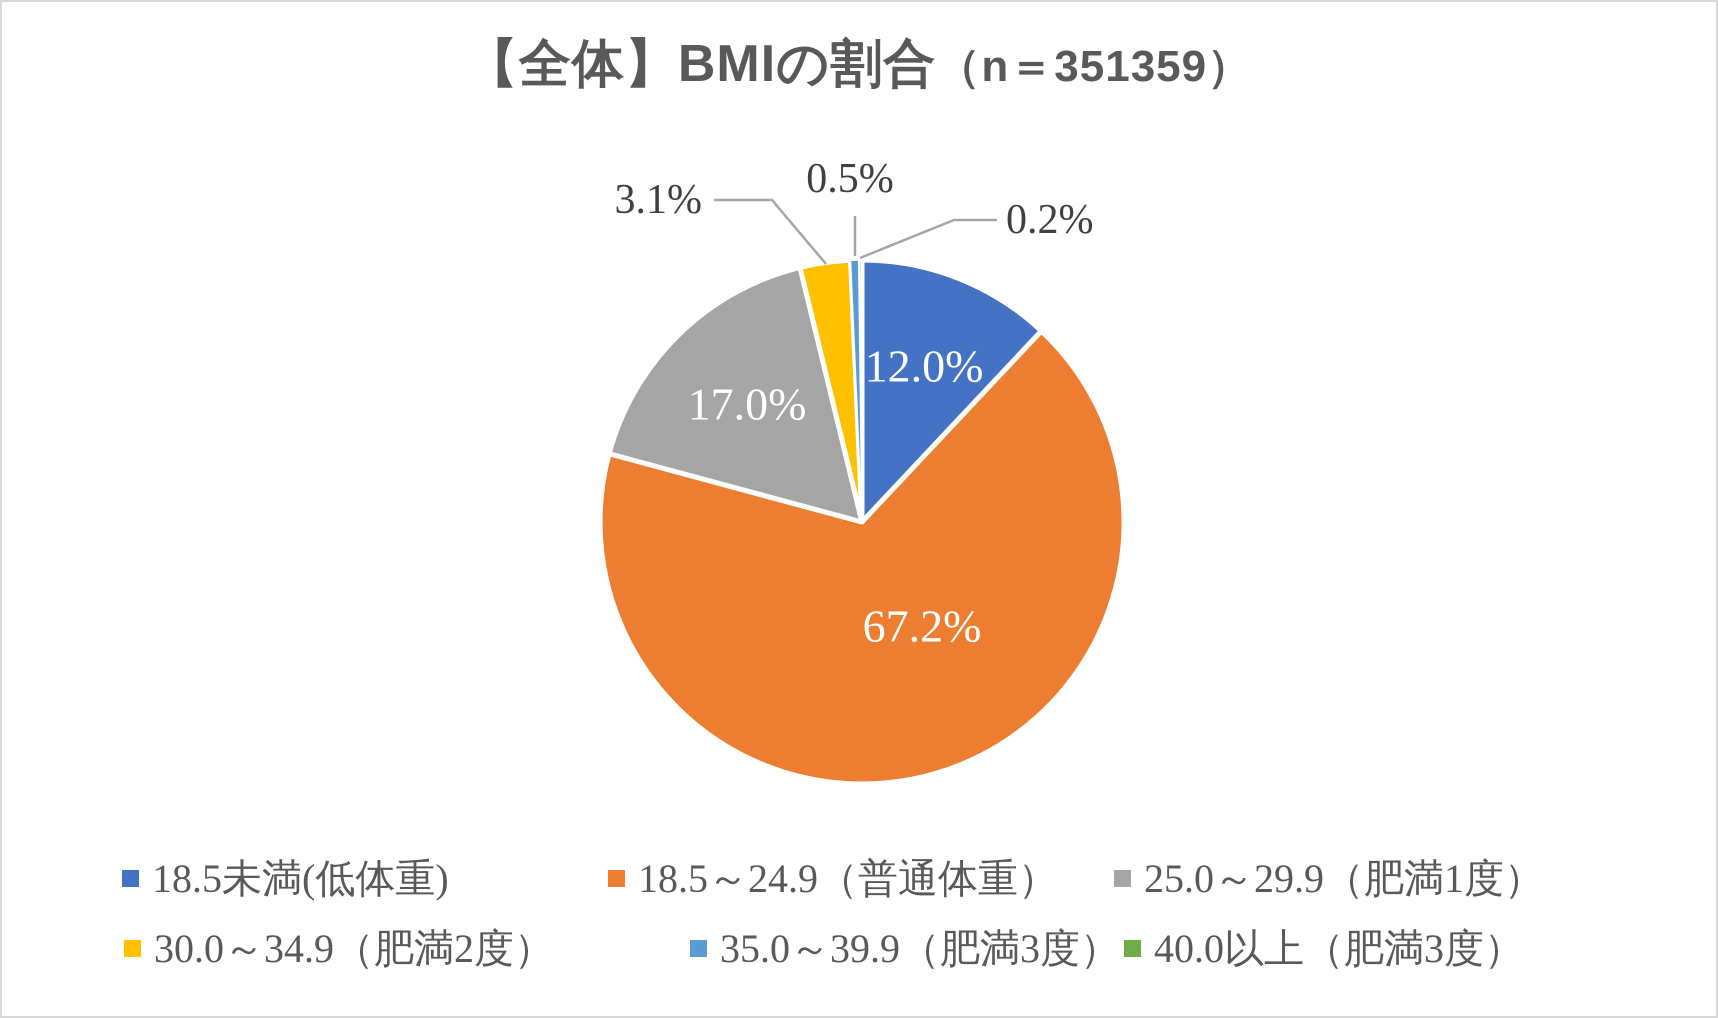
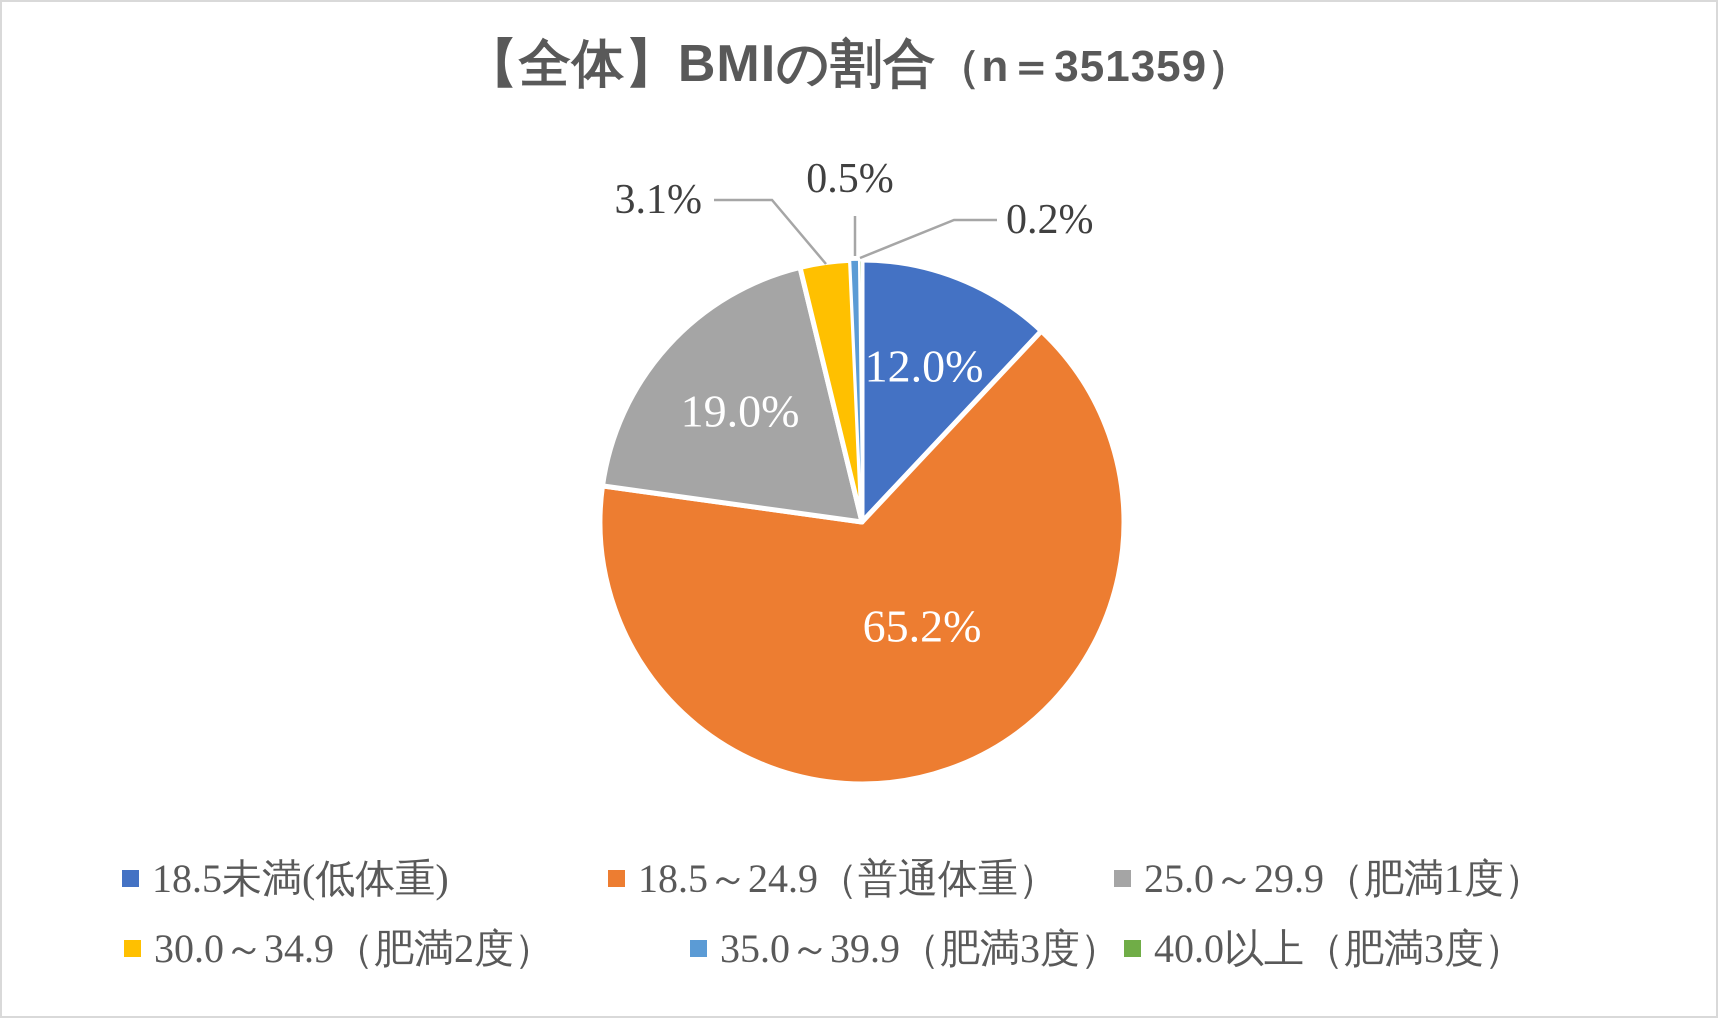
18.5～24.9（普通体重）: 67.2% -> 65.2%
25.0～29.9（肥満1度）: 17.0% -> 19.0%
